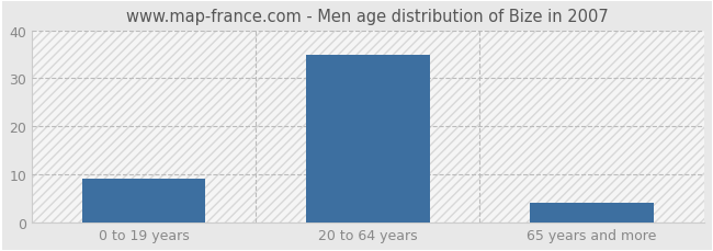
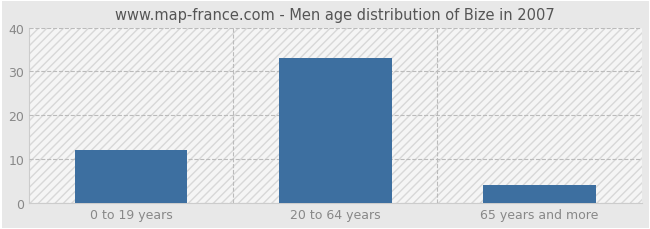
0 to 19 years: 9 -> 12
20 to 64 years: 35 -> 33
